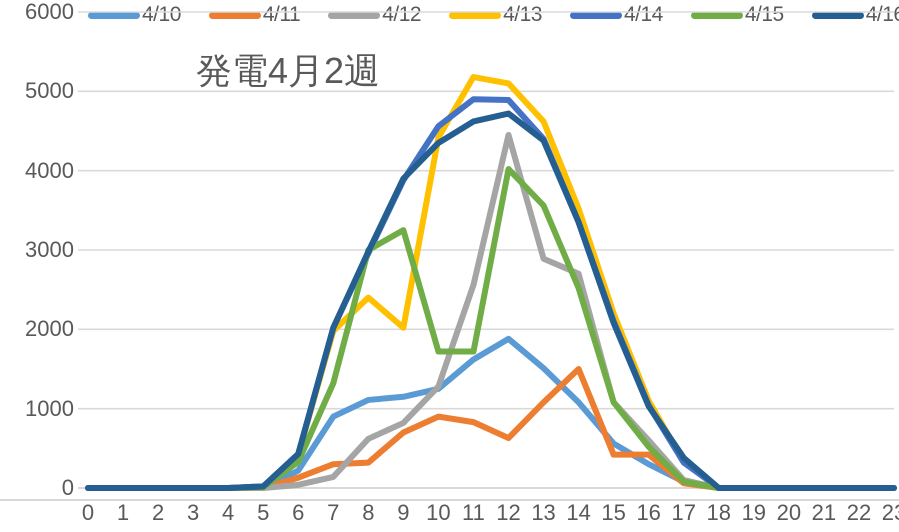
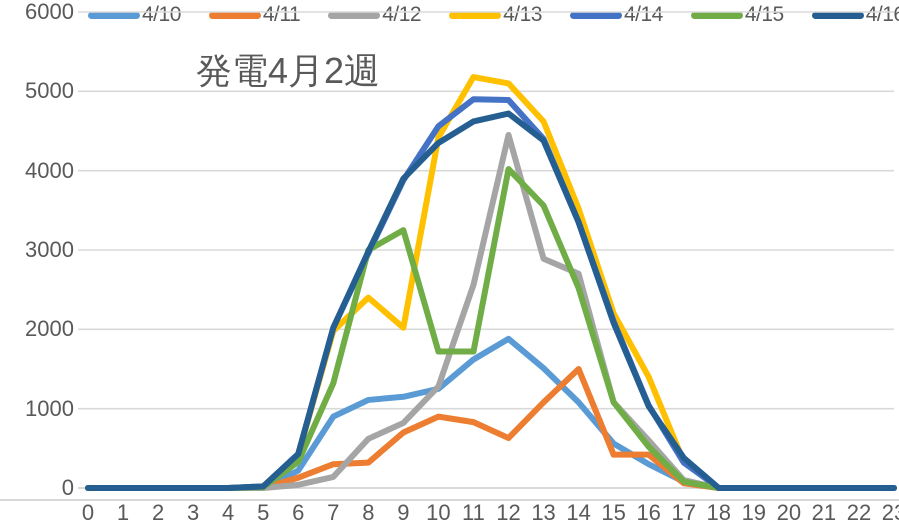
4/13/16: 1100 -> 1400
